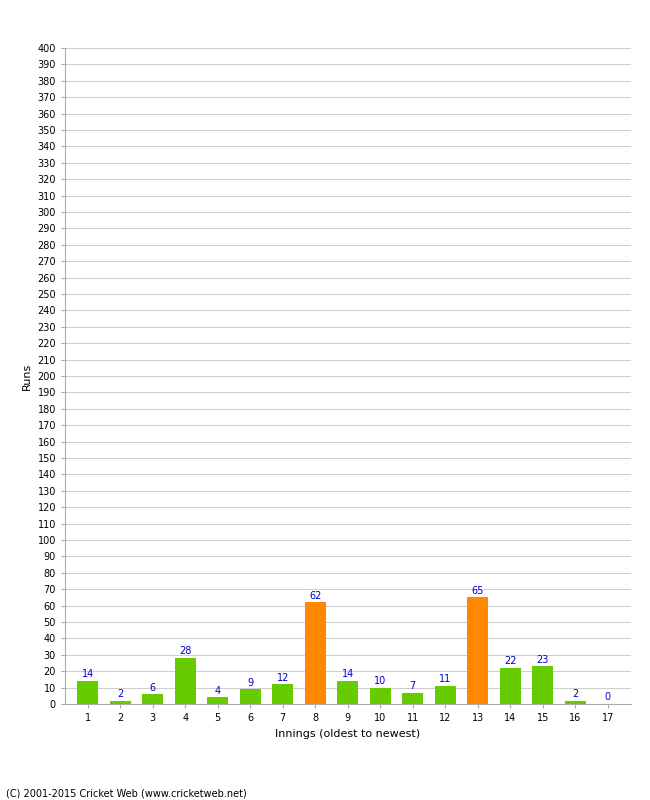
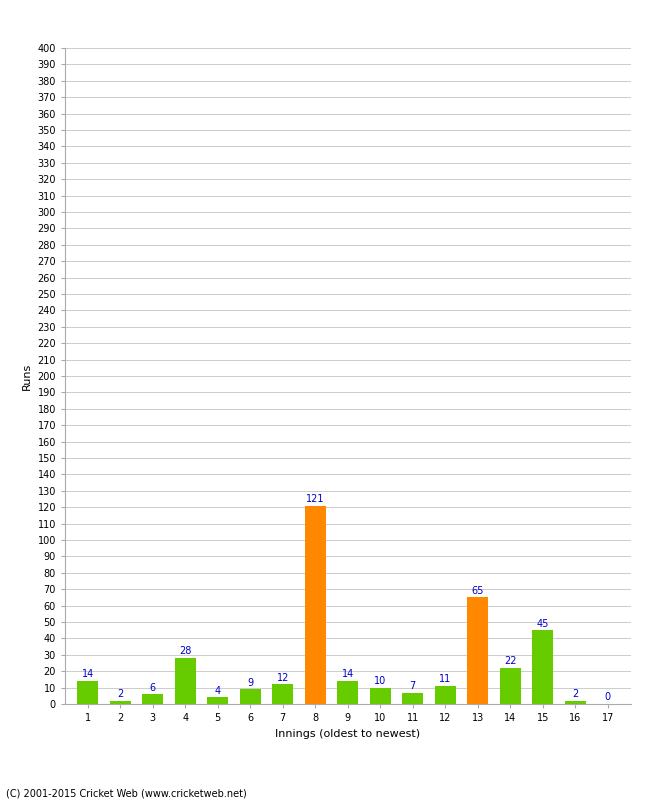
8: 62 -> 121
15: 23 -> 45
